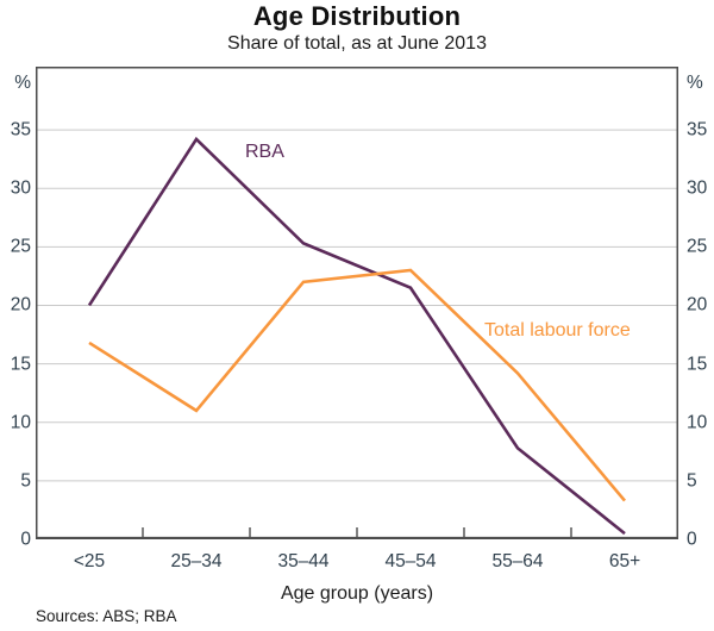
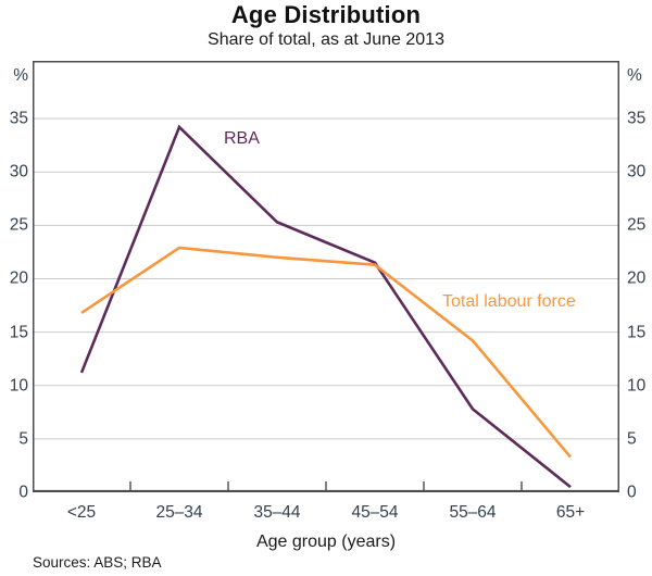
RBA/<25: 20 -> 11
Total labour force/25–34: 11 -> 23
Total labour force/45–54: 23 -> 21
